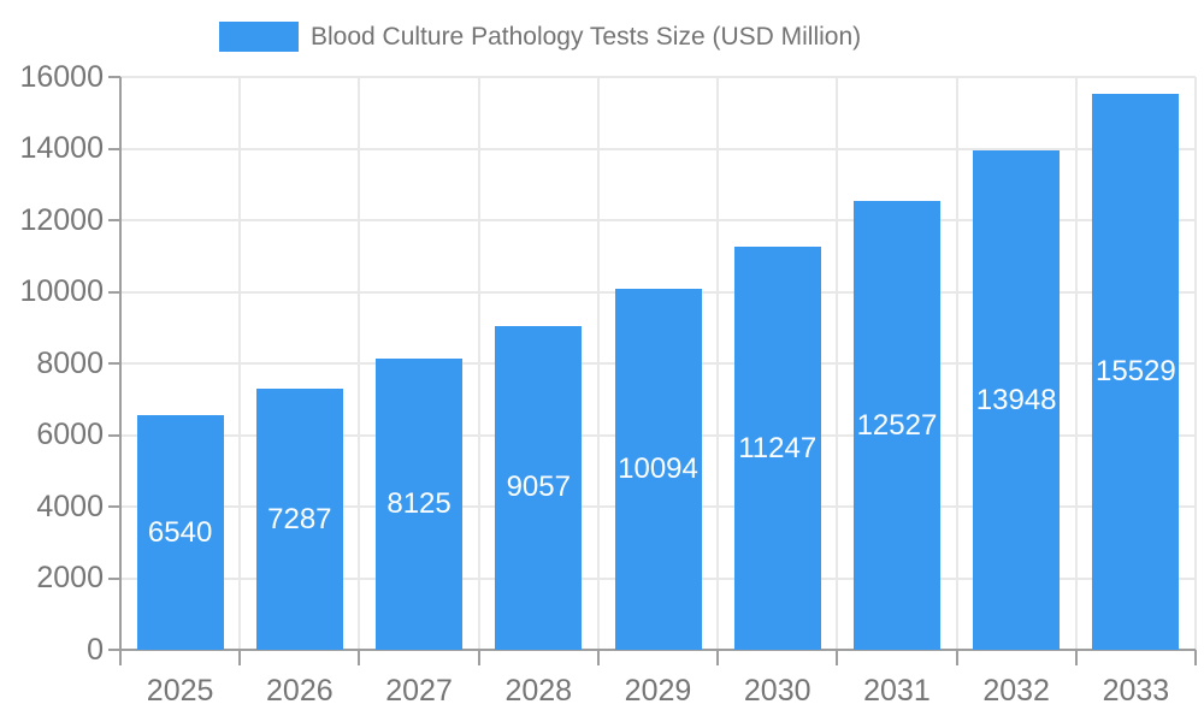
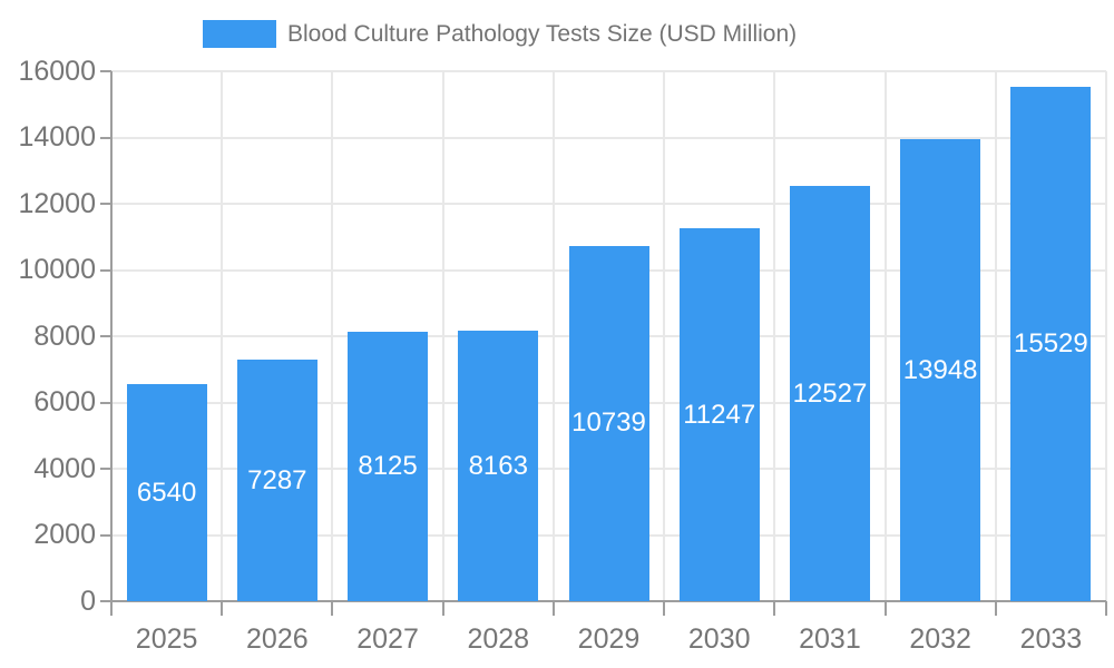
2028: 9057 -> 8163
2029: 10094 -> 10739
